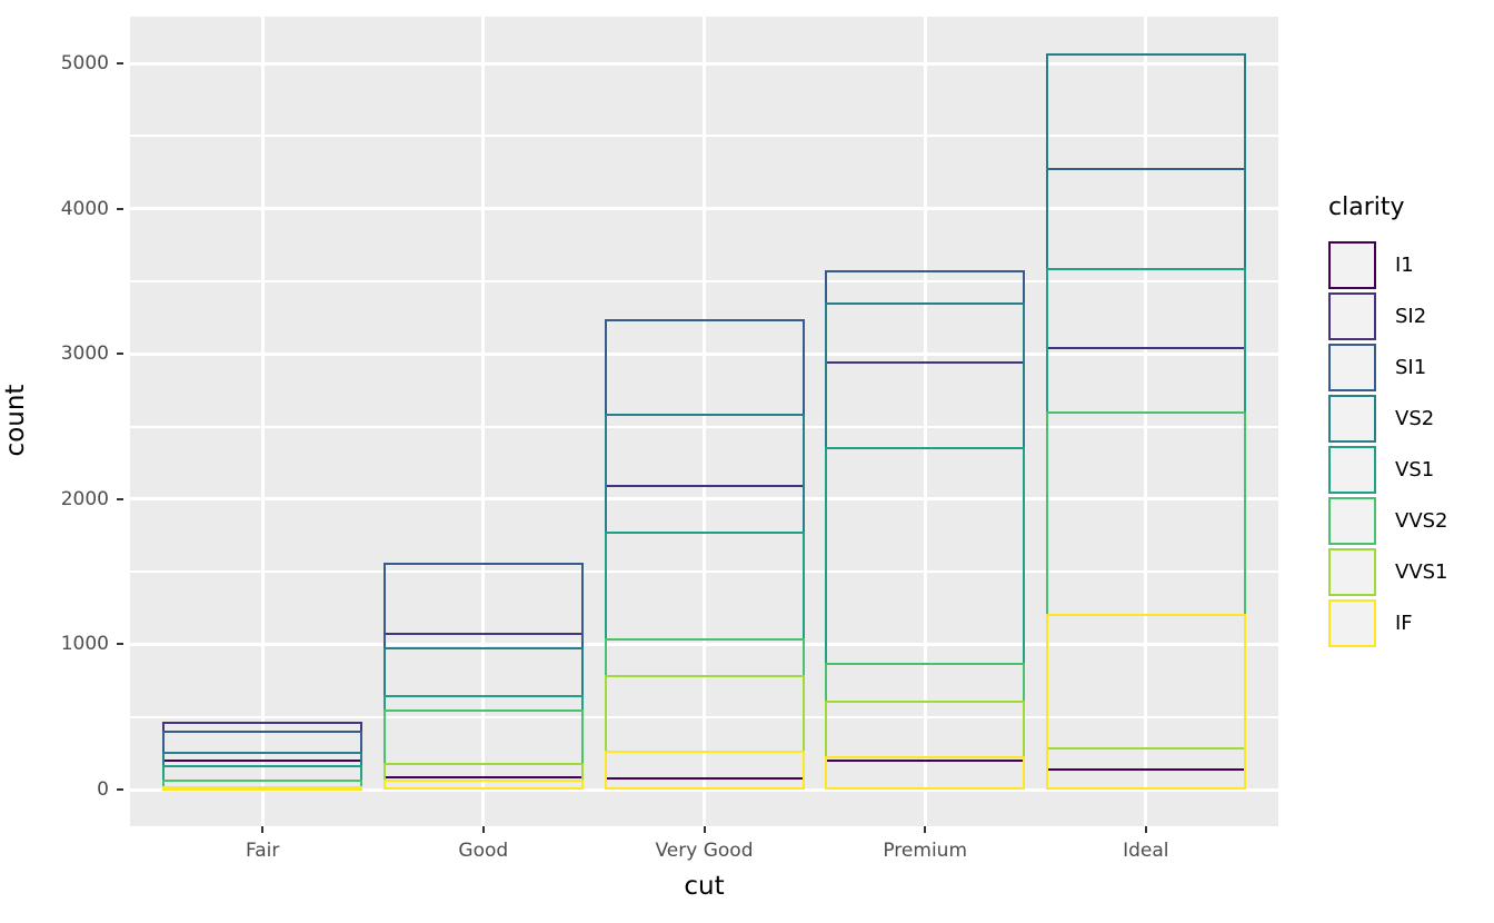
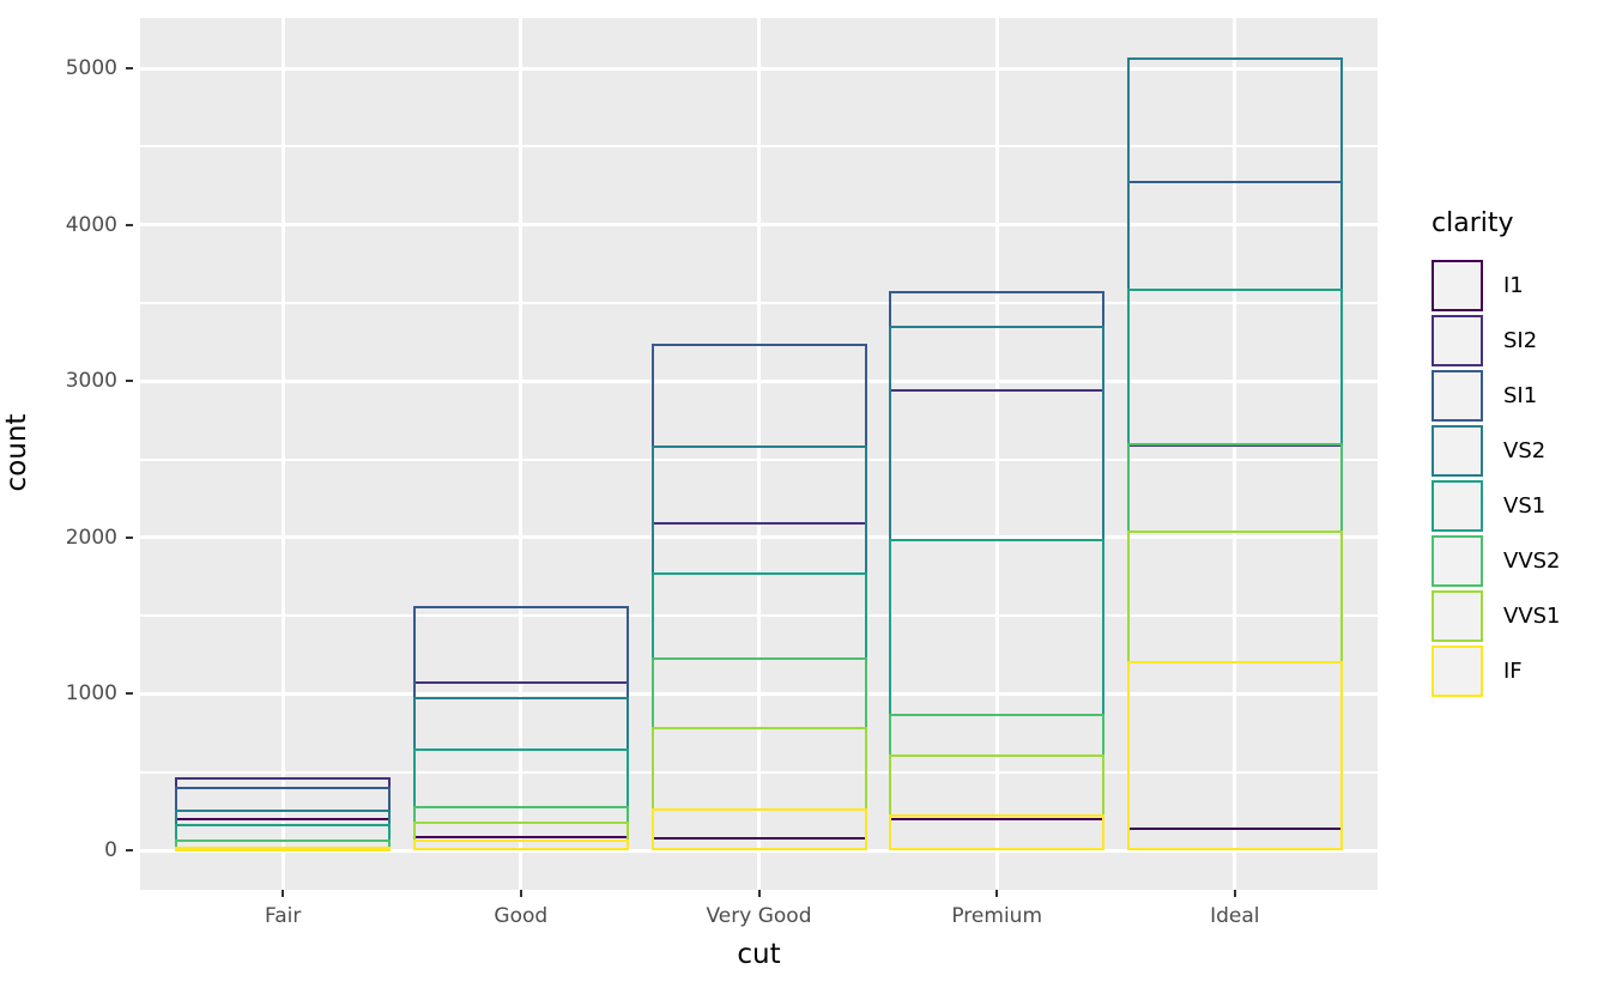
VVS2/Good: 550 -> 290
VVS2/Very Good: 1040 -> 1240
VS1/Premium: 2360 -> 1990
SI2/Ideal: 3050 -> 2600
VVS1/Ideal: 290 -> 2050
